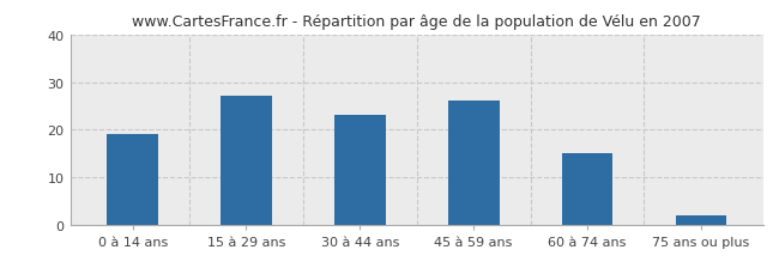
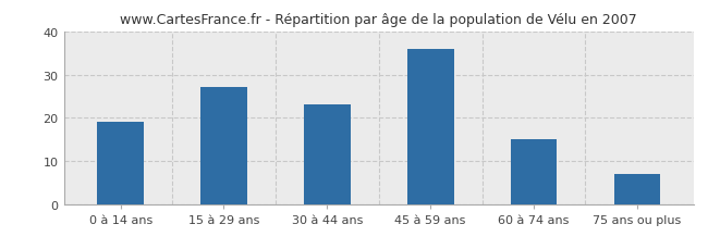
45 à 59 ans: 26 -> 36
75 ans ou plus: 2 -> 7
